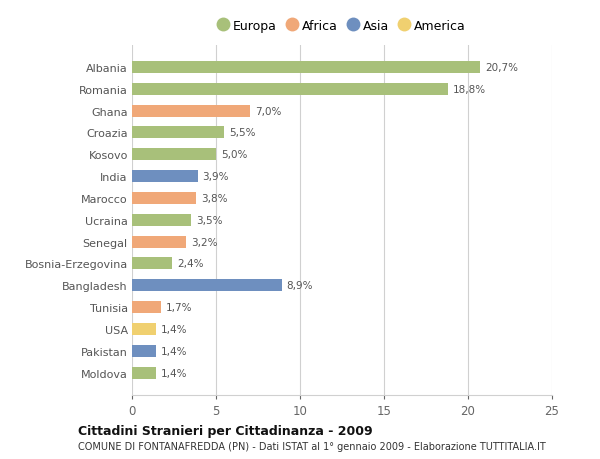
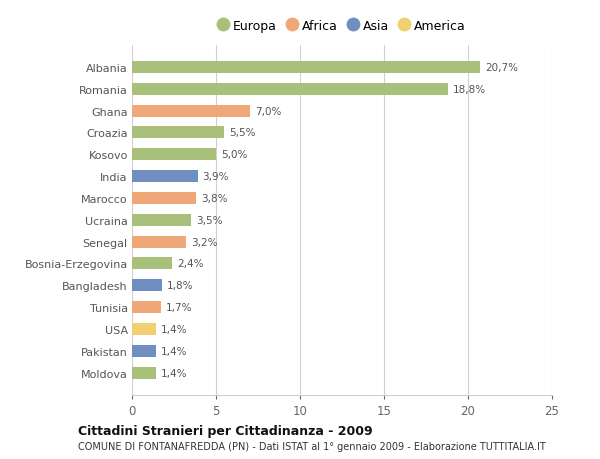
Bangladesh: 8,9% -> 1,8%
